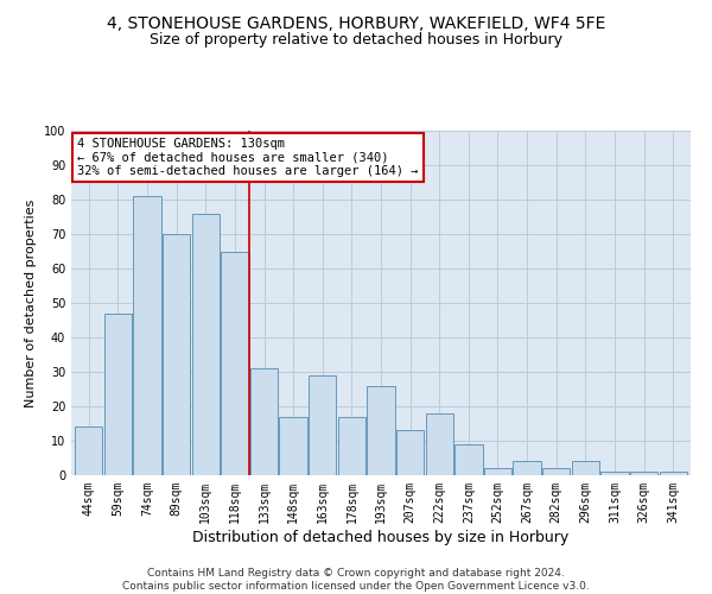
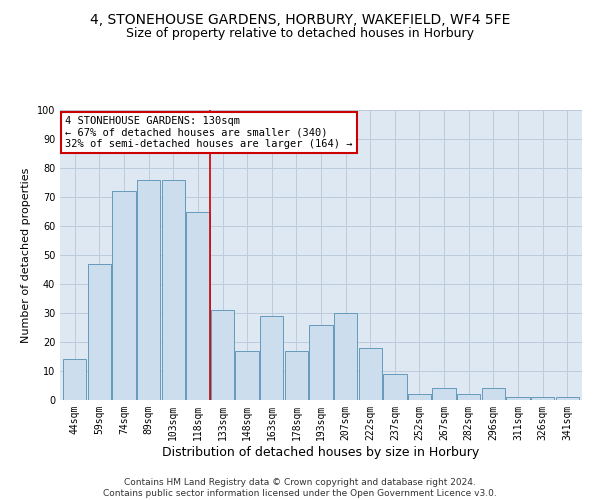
74sqm: 81 -> 72
89sqm: 70 -> 76
207sqm: 13 -> 30
